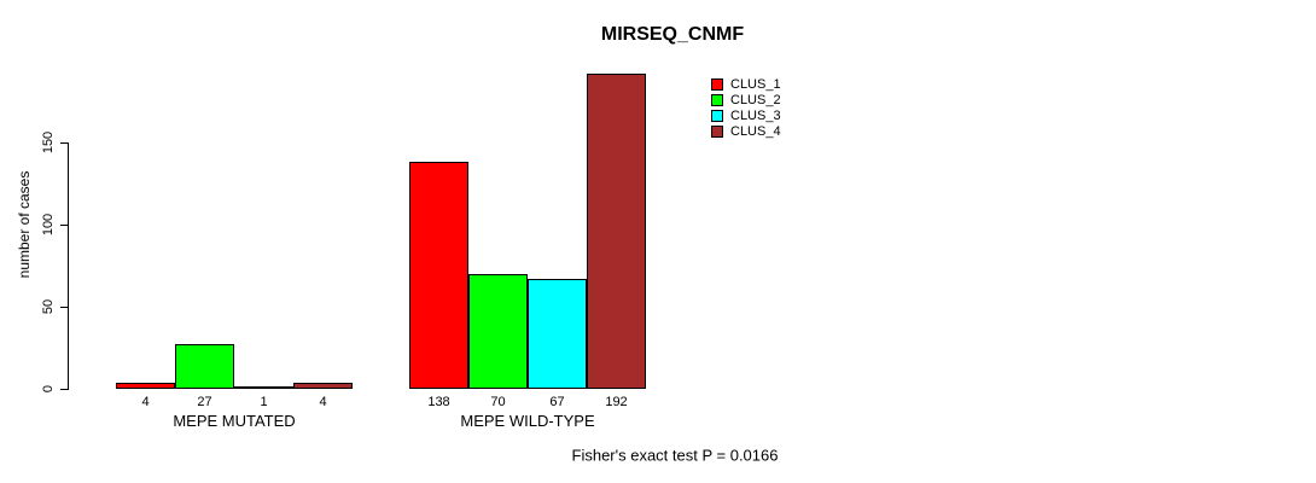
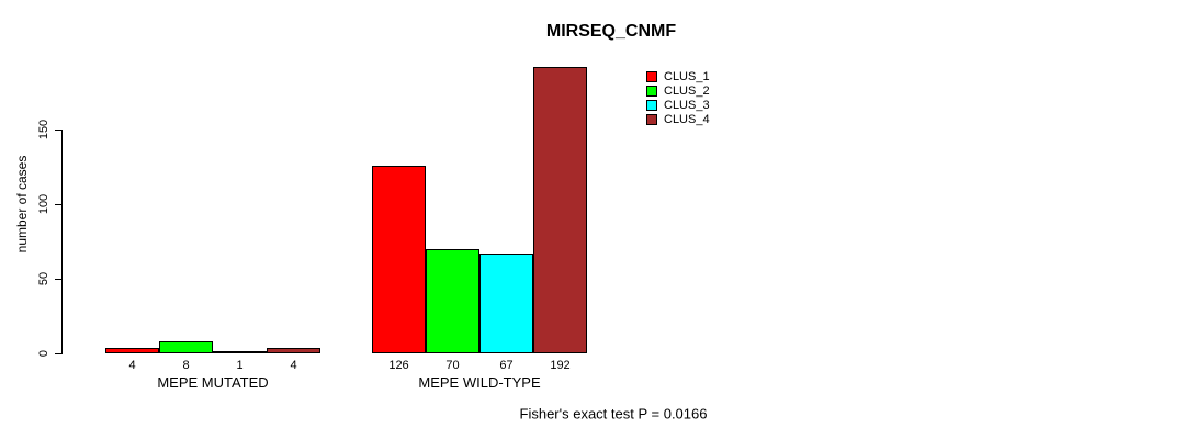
CLUS_2/MEPE MUTATED: 27 -> 8
CLUS_1/MEPE WILD-TYPE: 138 -> 126
